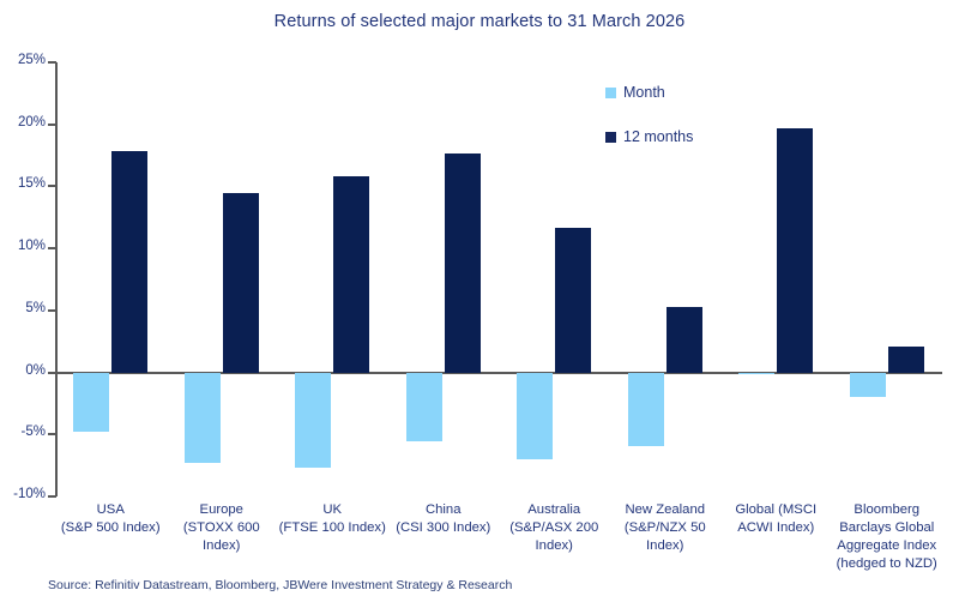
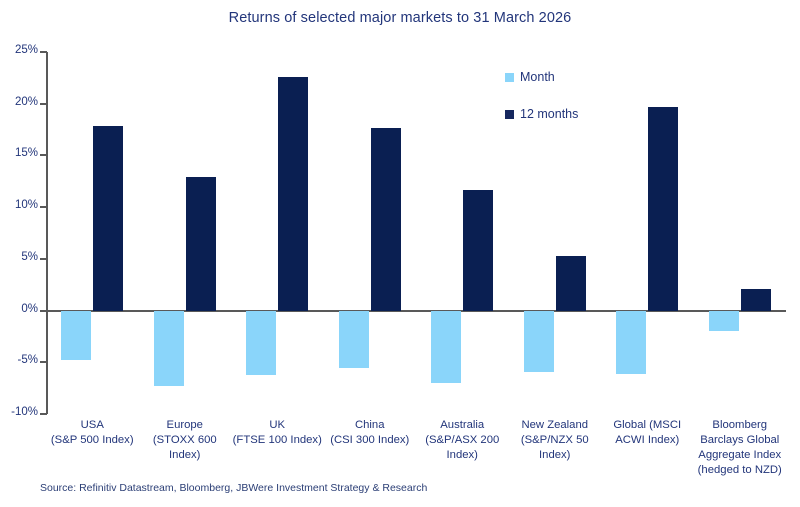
12 months/Europe (STOXX 600 Index): 14.5% -> 12.9%
Month/UK (FTSE 100 Index): -7.7% -> -6.2%
12 months/UK (FTSE 100 Index): 15.8% -> 22.6%
Month/Global (MSCI ACWI Index): -0.1% -> -6.1%
